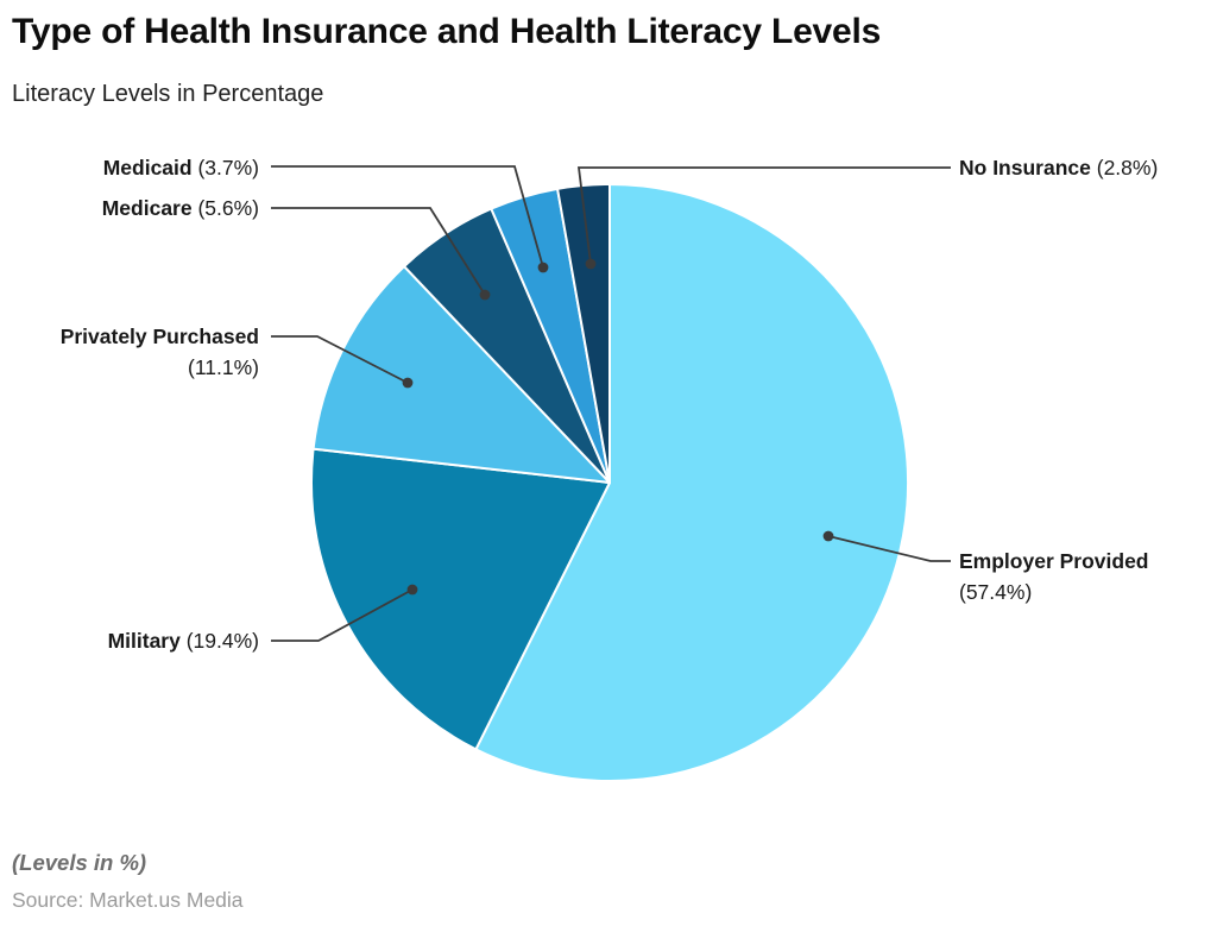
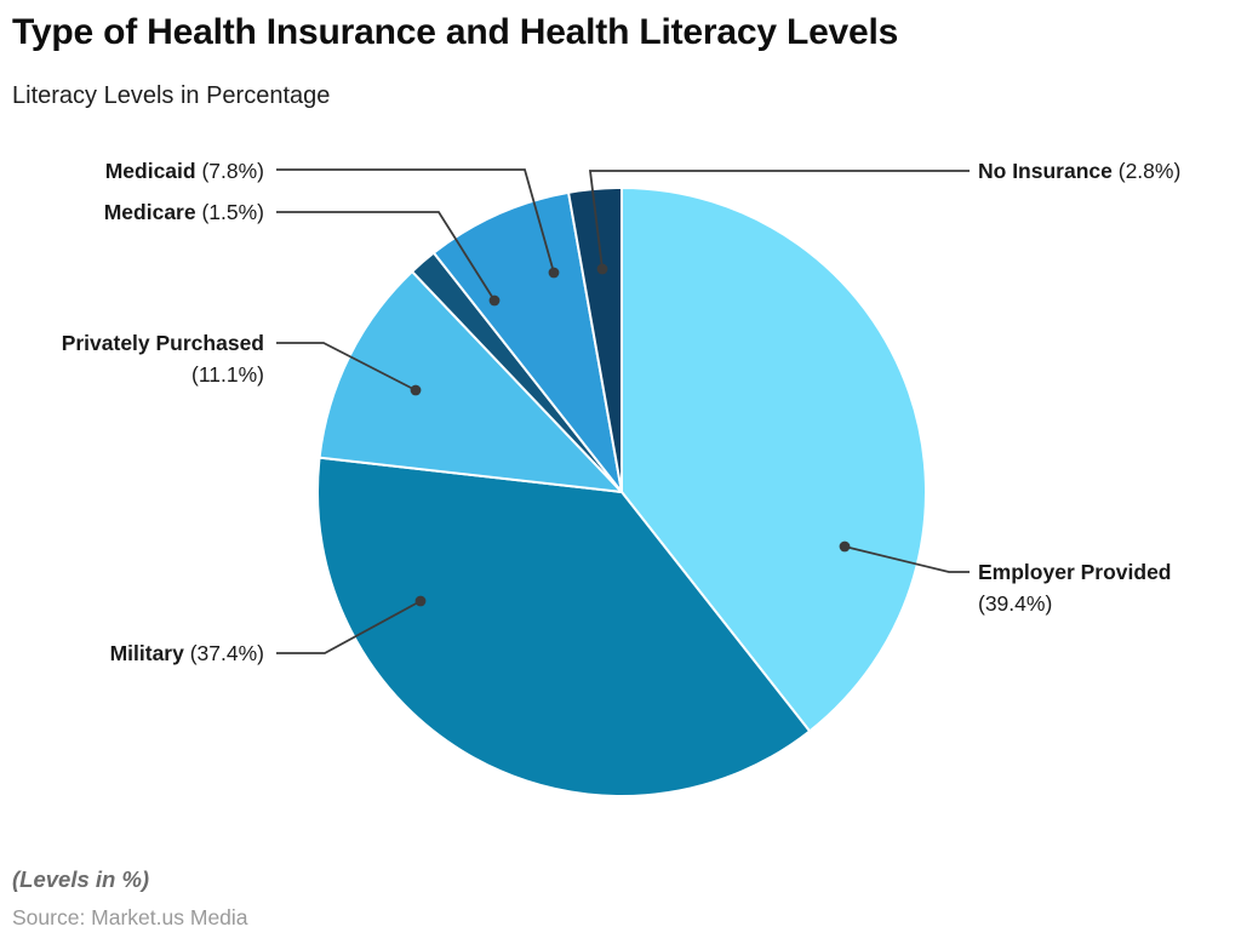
Employer Provided: 57.4% -> 39.4%
Military: 19.4% -> 37.4%
Medicare: 5.6% -> 1.5%
Medicaid: 3.7% -> 7.8%
